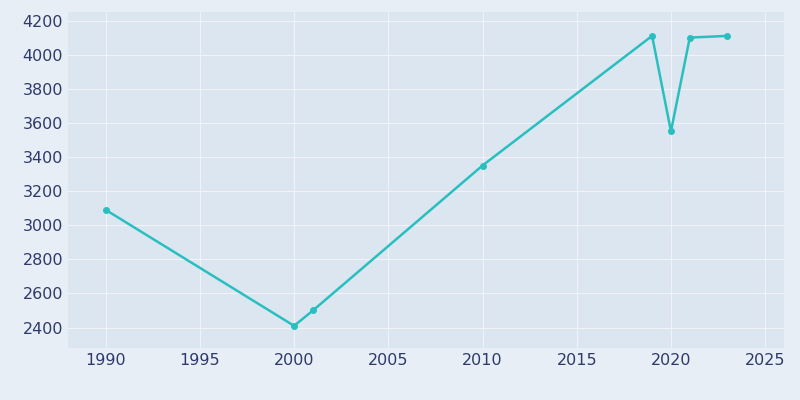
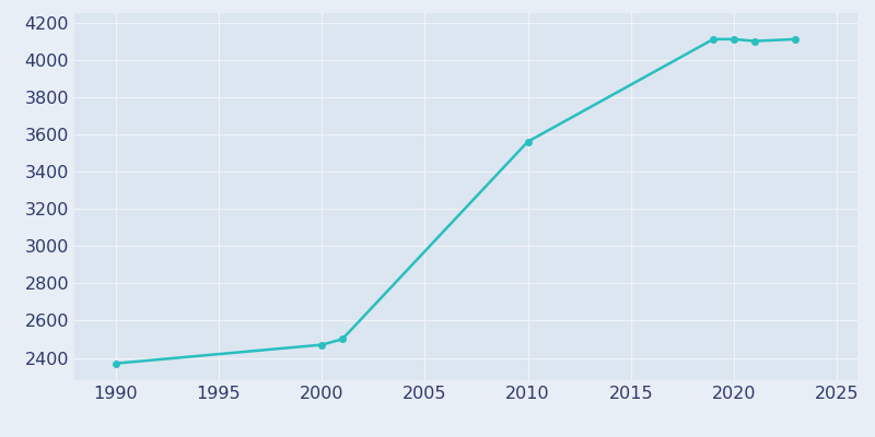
1990: 3090 -> 2370
2000: 2410 -> 2470
2010: 3350 -> 3560
2020: 3550 -> 4110
